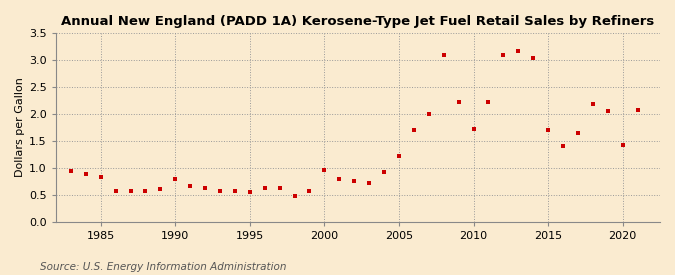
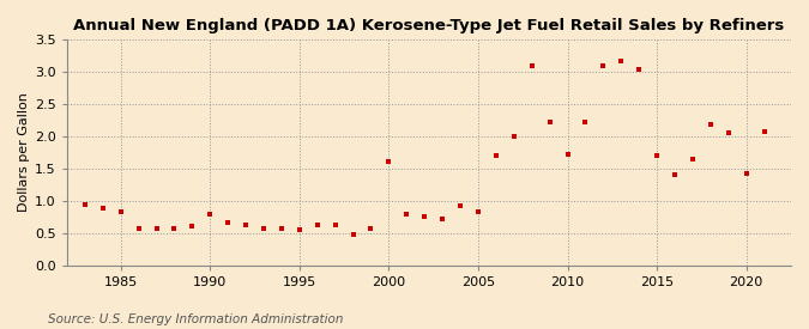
2000: 0.97 -> 1.62
2005: 1.22 -> 0.84
